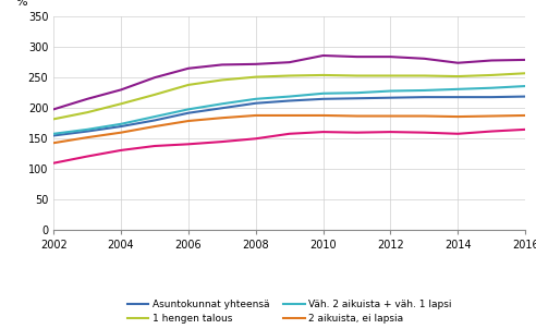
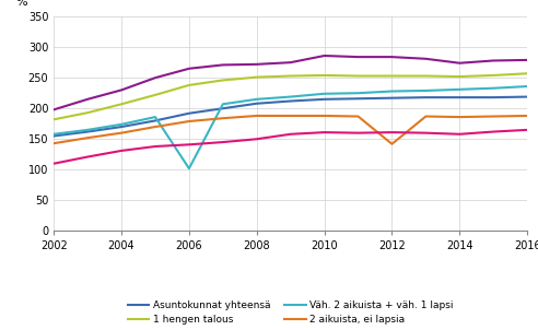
Väh. 2 aikuista + väh. 1 lapsi/2006: 198 -> 102
2 aikuista, ei lapsia/2012: 187 -> 142
